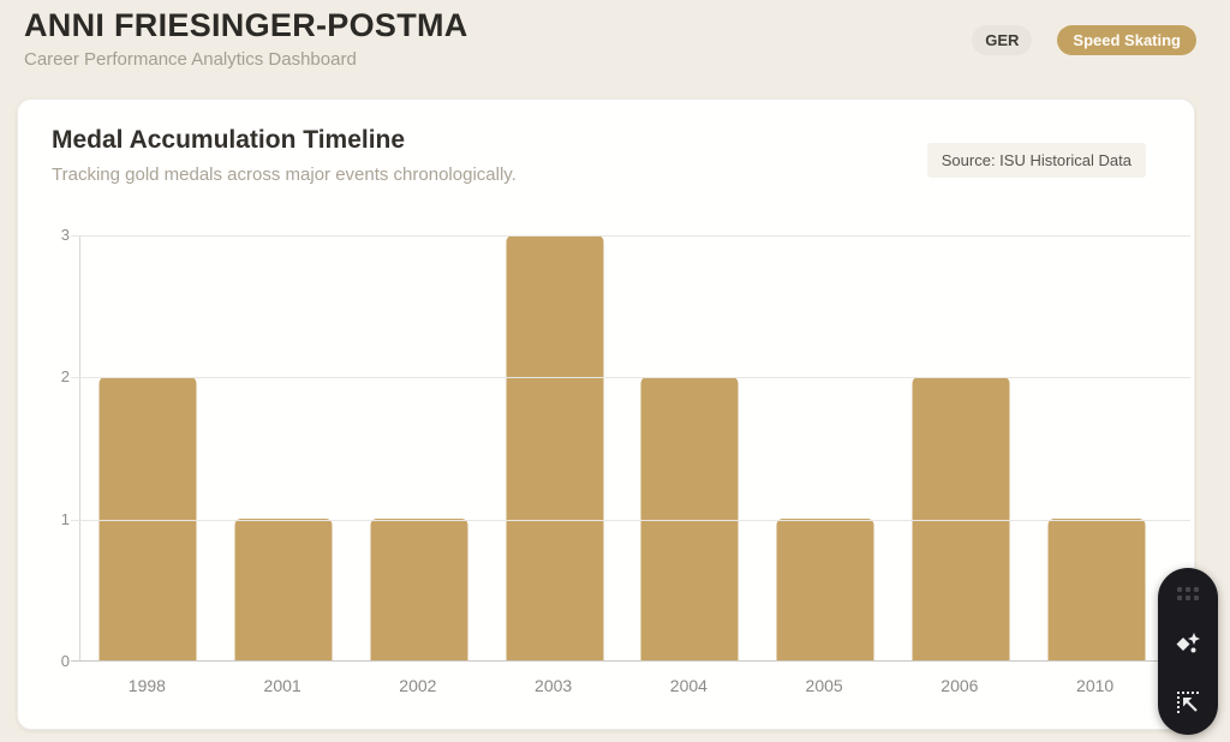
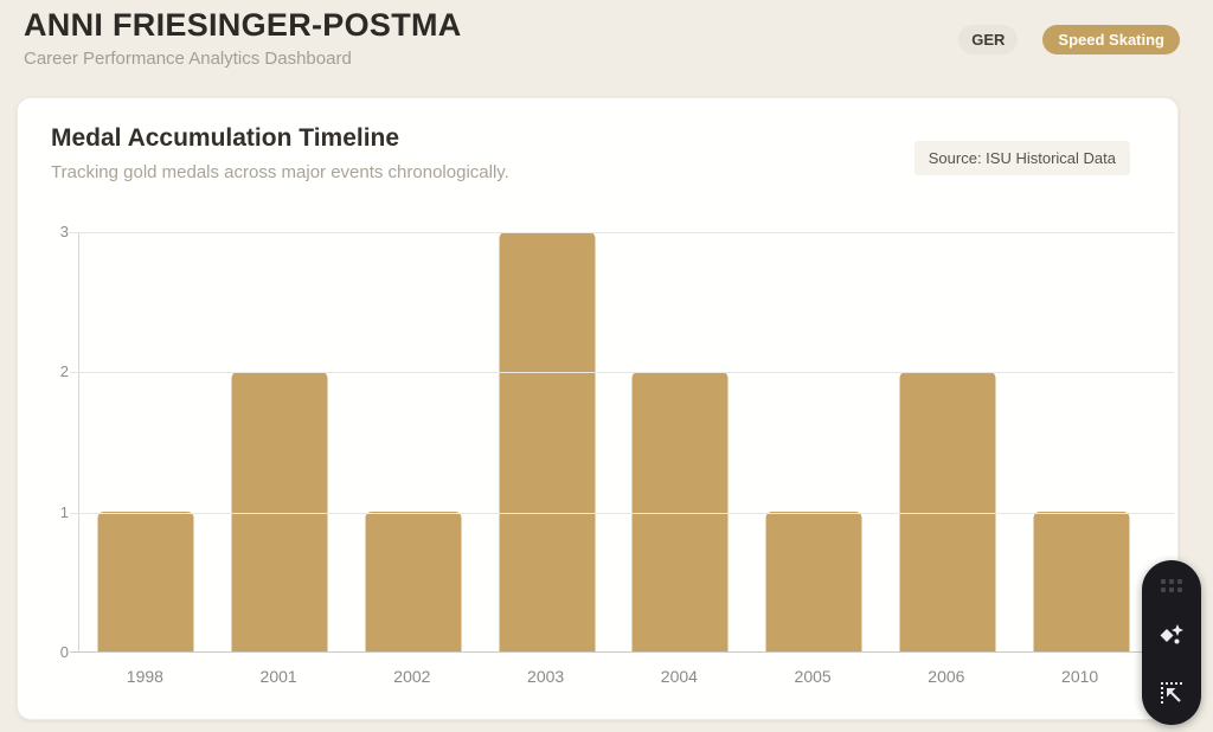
1998: 2 -> 1
2001: 1 -> 2
